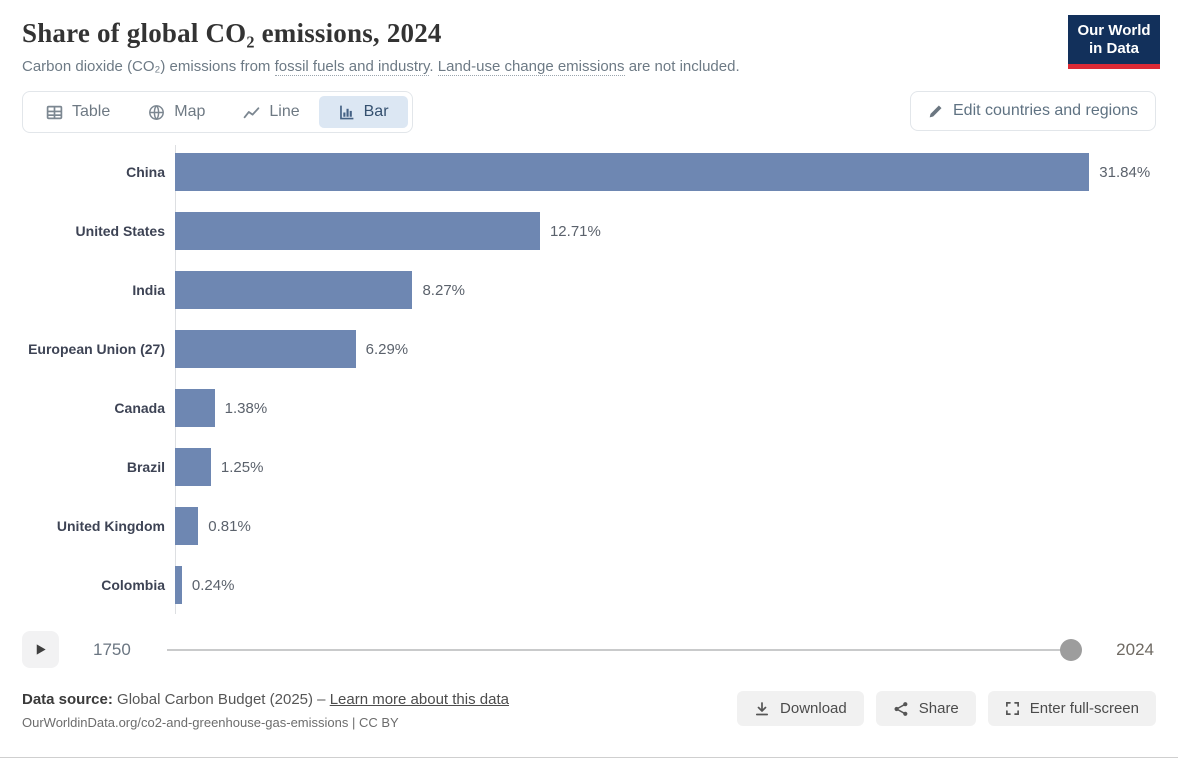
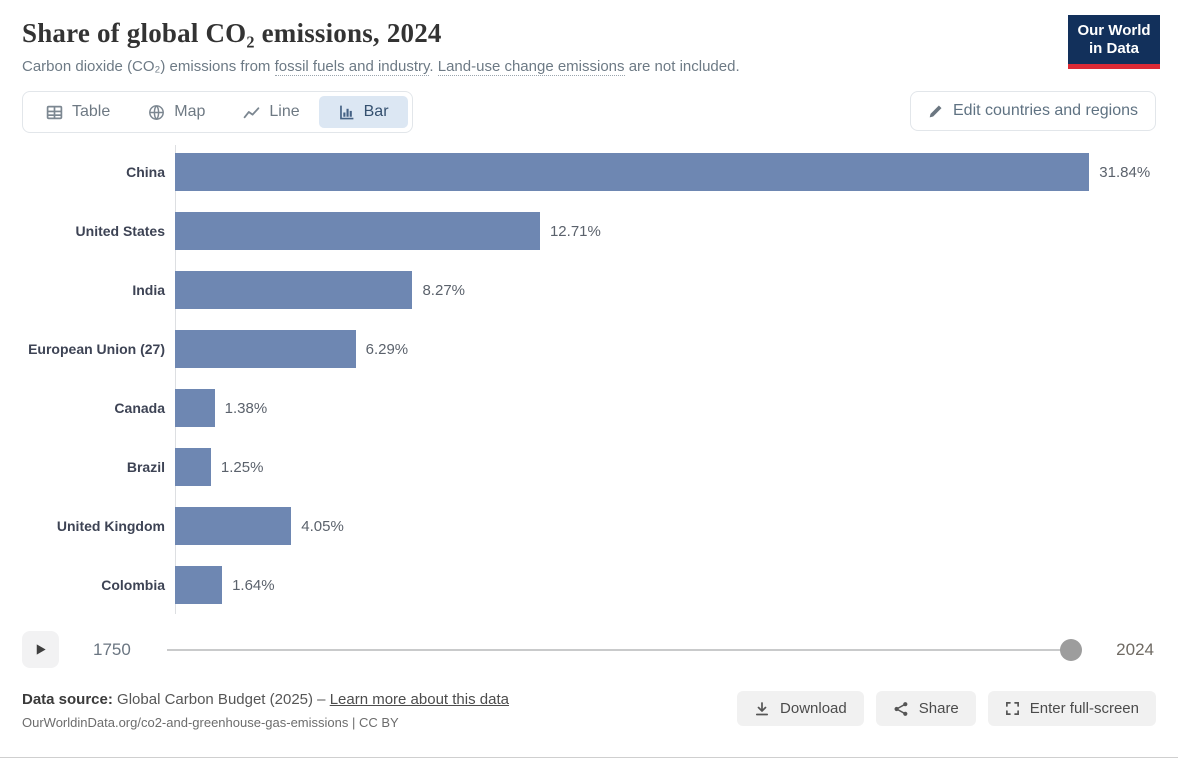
United Kingdom: 0.81% -> 4.05%
Colombia: 0.24% -> 1.64%
